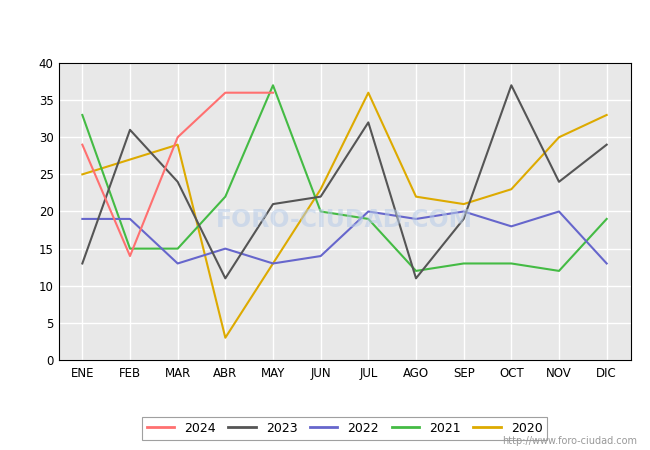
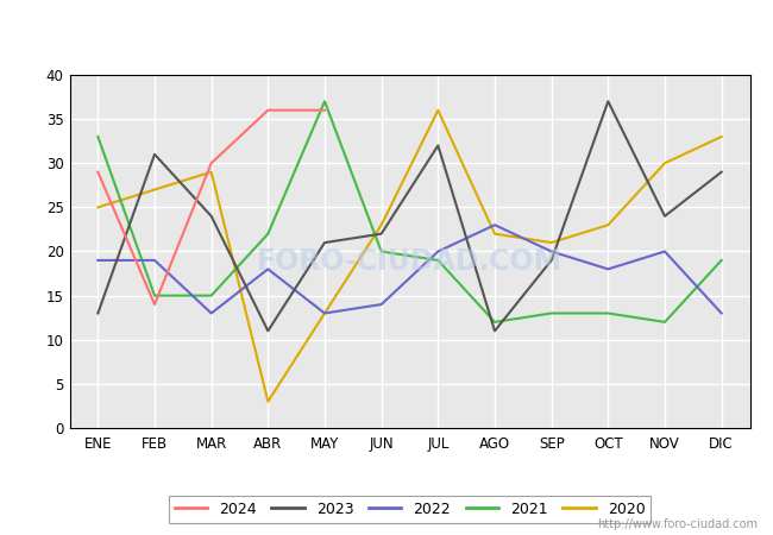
2022/ABR: 15 -> 18
2022/AGO: 19 -> 23
